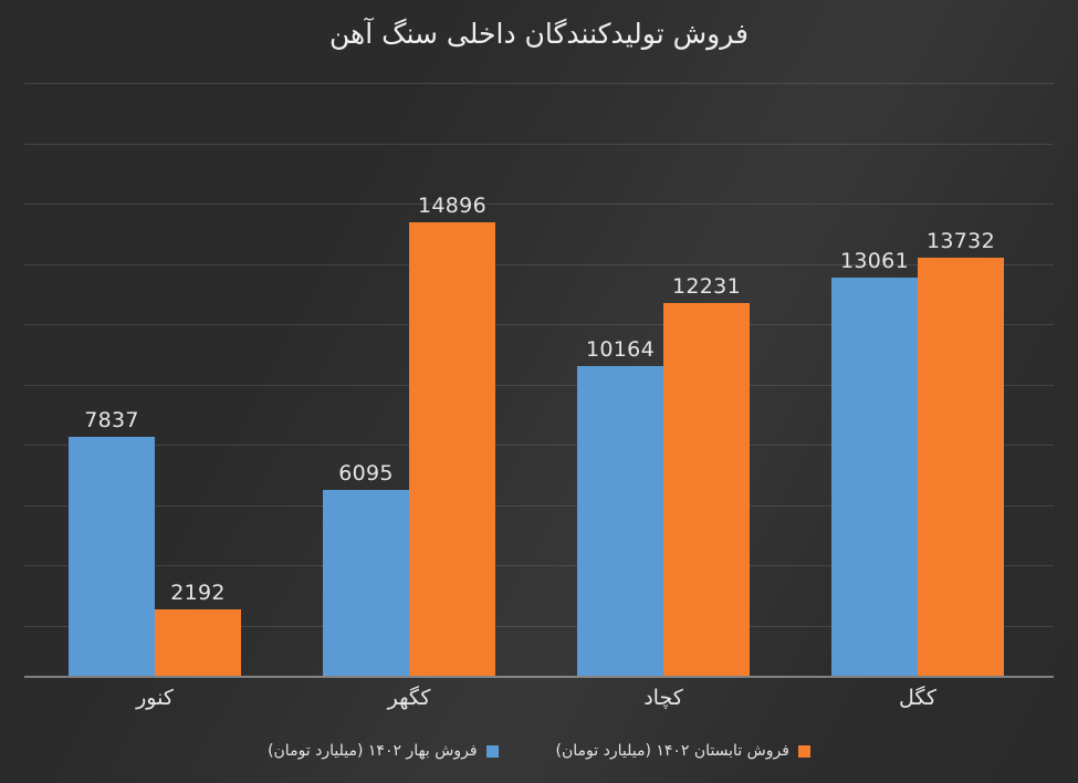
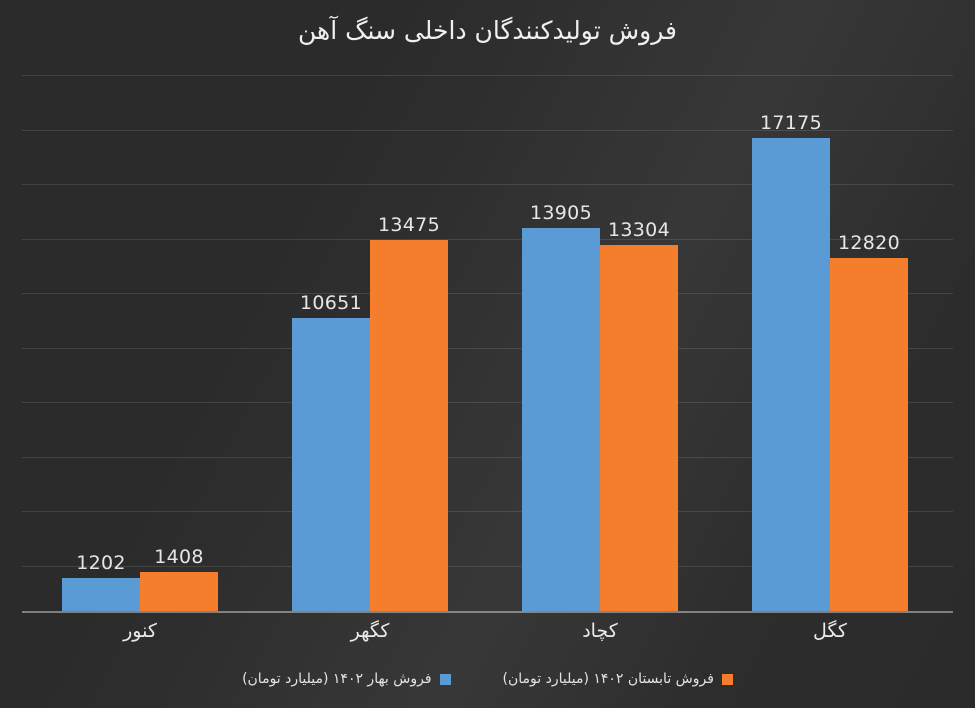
فروش بهار ۱۴۰۲ (میلیارد تومان)/کنور: 7837 -> 1202
فروش تابستان ۱۴۰۲ (میلیارد تومان)/کنور: 2192 -> 1408
فروش بهار ۱۴۰۲ (میلیارد تومان)/کگهر: 6095 -> 10651
فروش تابستان ۱۴۰۲ (میلیارد تومان)/کگهر: 14896 -> 13475
فروش بهار ۱۴۰۲ (میلیارد تومان)/کچاد: 10164 -> 13905
فروش تابستان ۱۴۰۲ (میلیارد تومان)/کچاد: 12231 -> 13304
فروش بهار ۱۴۰۲ (میلیارد تومان)/کگل: 13061 -> 17175
فروش تابستان ۱۴۰۲ (میلیارد تومان)/کگل: 13732 -> 12820
